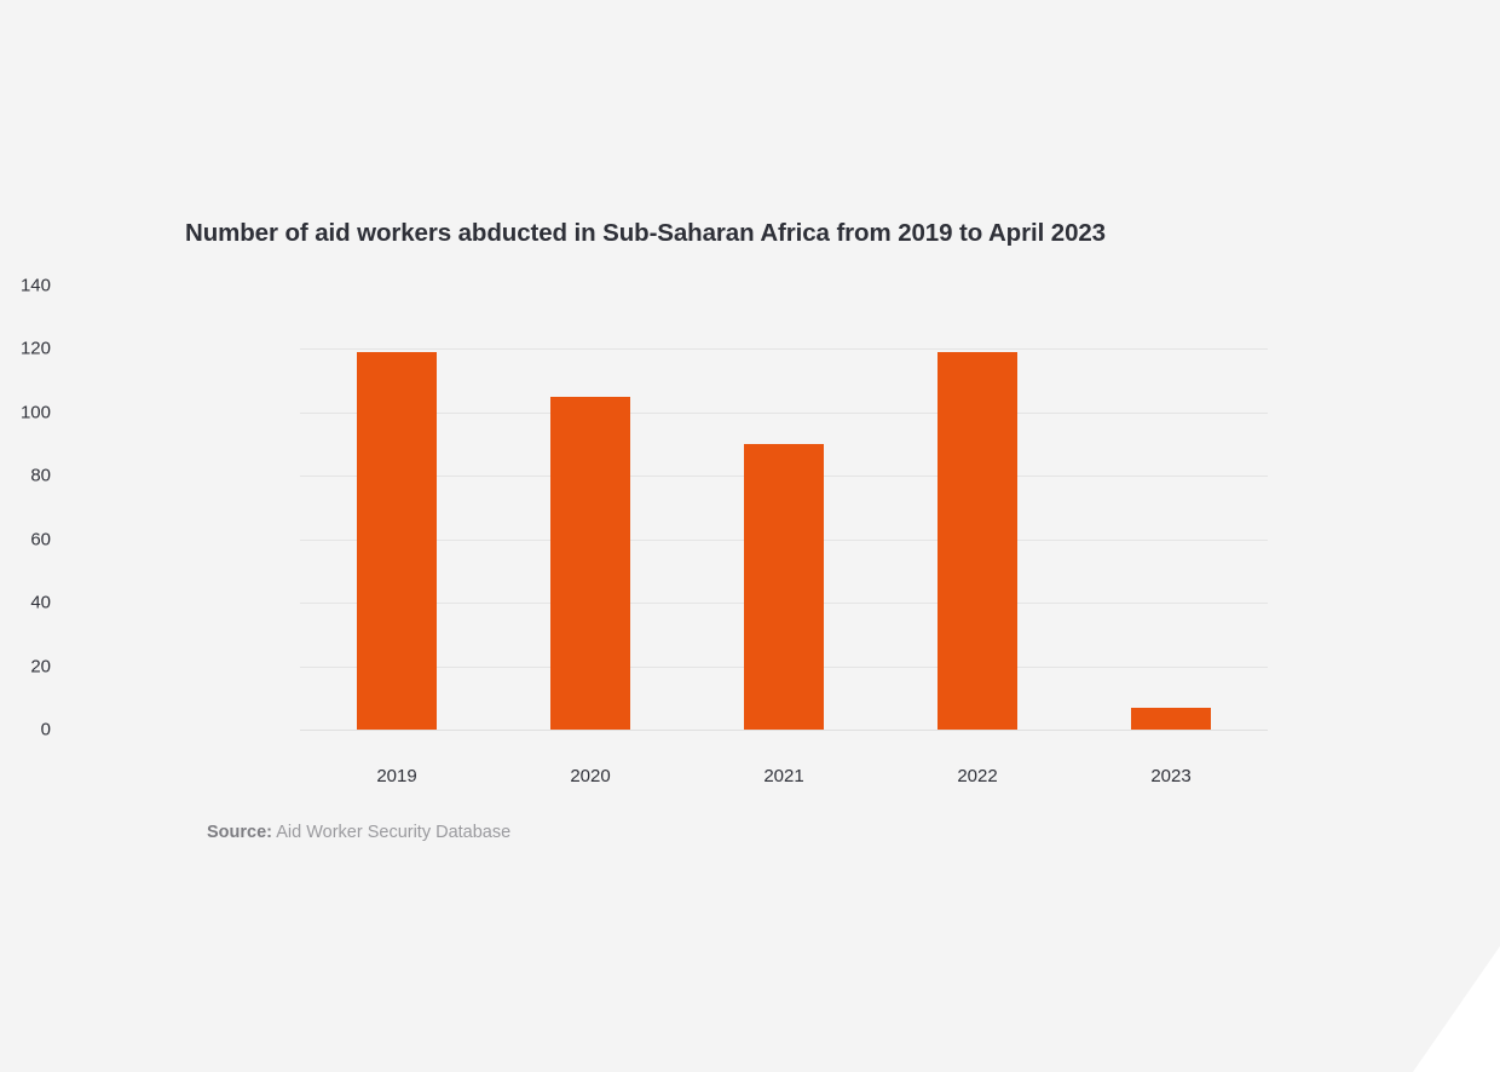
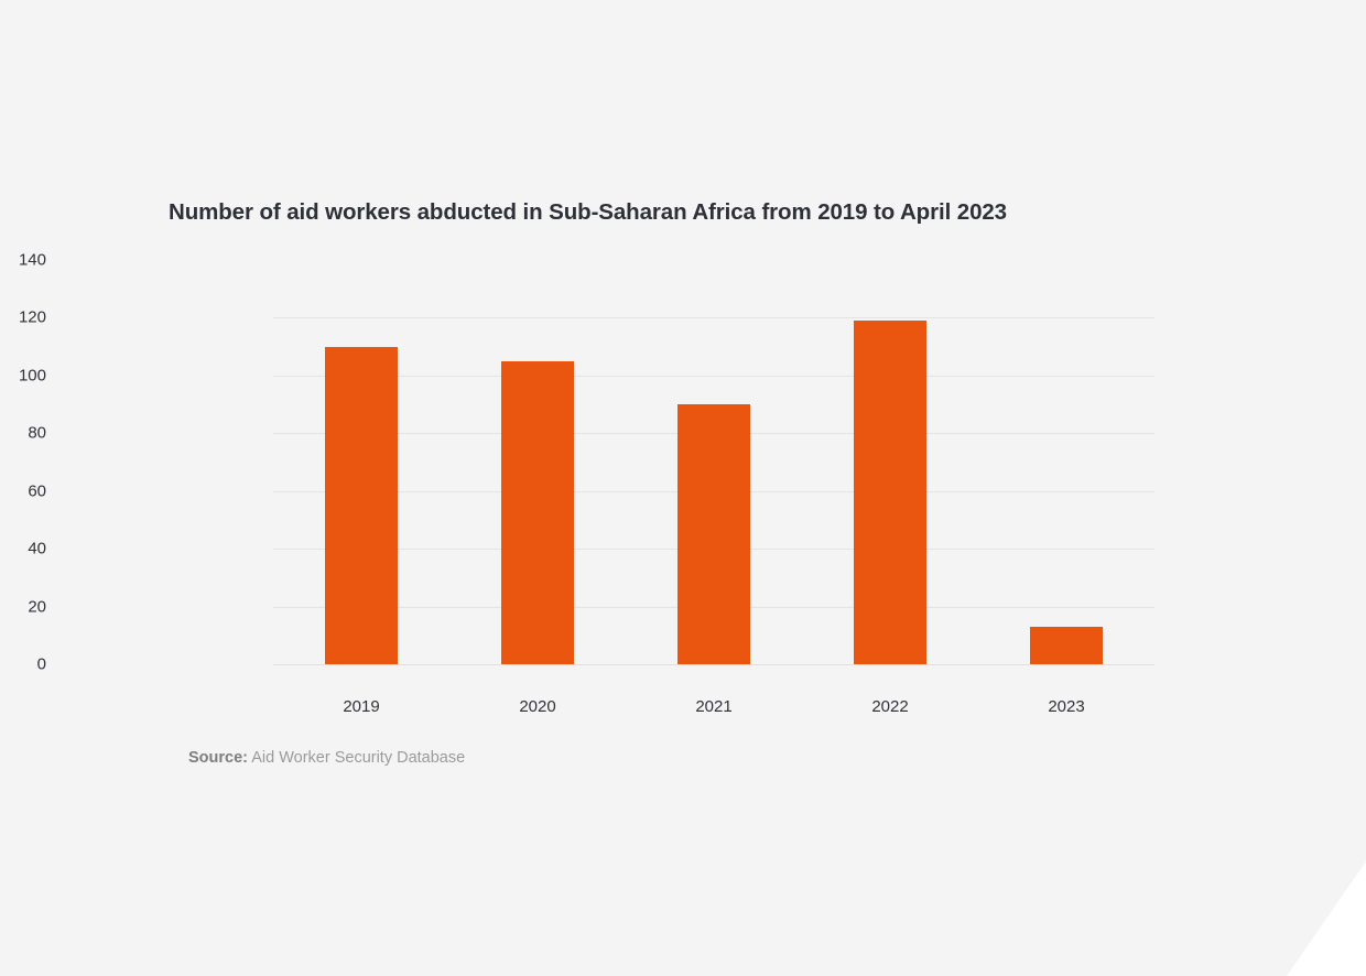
2019: 119 -> 110
2023: 7 -> 13
